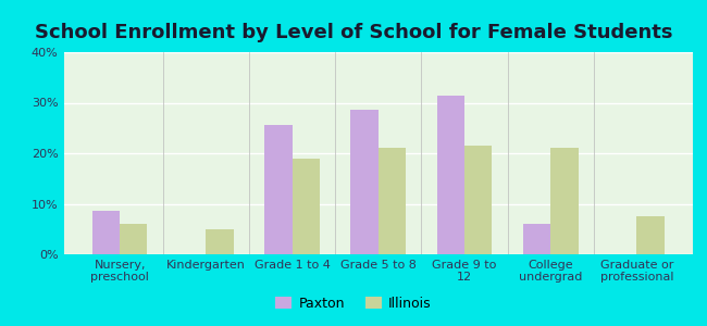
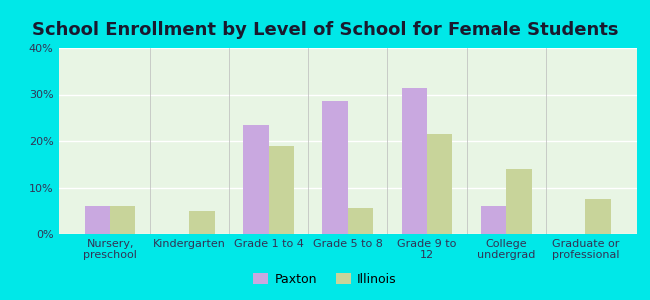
Paxton/Nursery, preschool: 8.5% -> 6.0%
Paxton/Grade 1 to 4: 25.5% -> 23.5%
Illinois/Grade 5 to 8: 21.0% -> 5.5%
Illinois/College undergrad: 21.0% -> 14.0%
